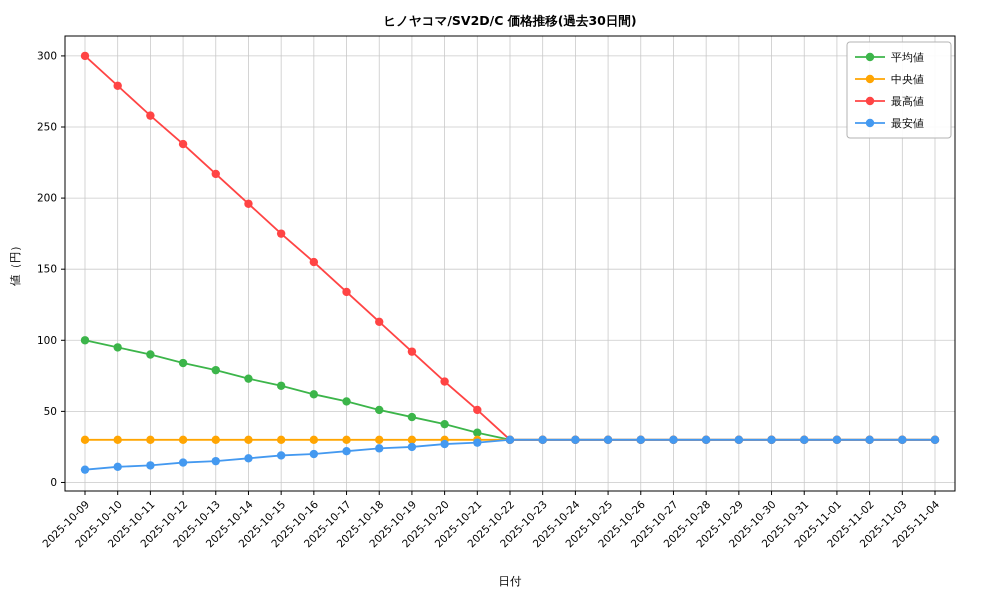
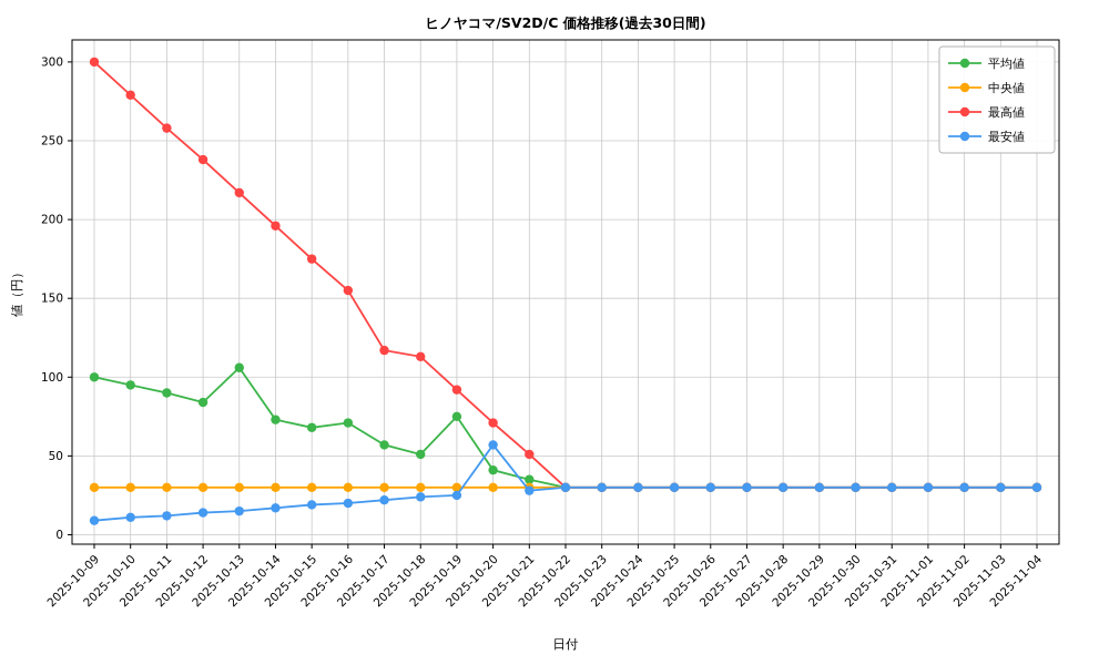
平均値/2025-10-13: 79 -> 106
平均値/2025-10-16: 62 -> 71
最高値/2025-10-17: 134 -> 117
平均値/2025-10-19: 46 -> 75
最安値/2025-10-20: 27 -> 57
